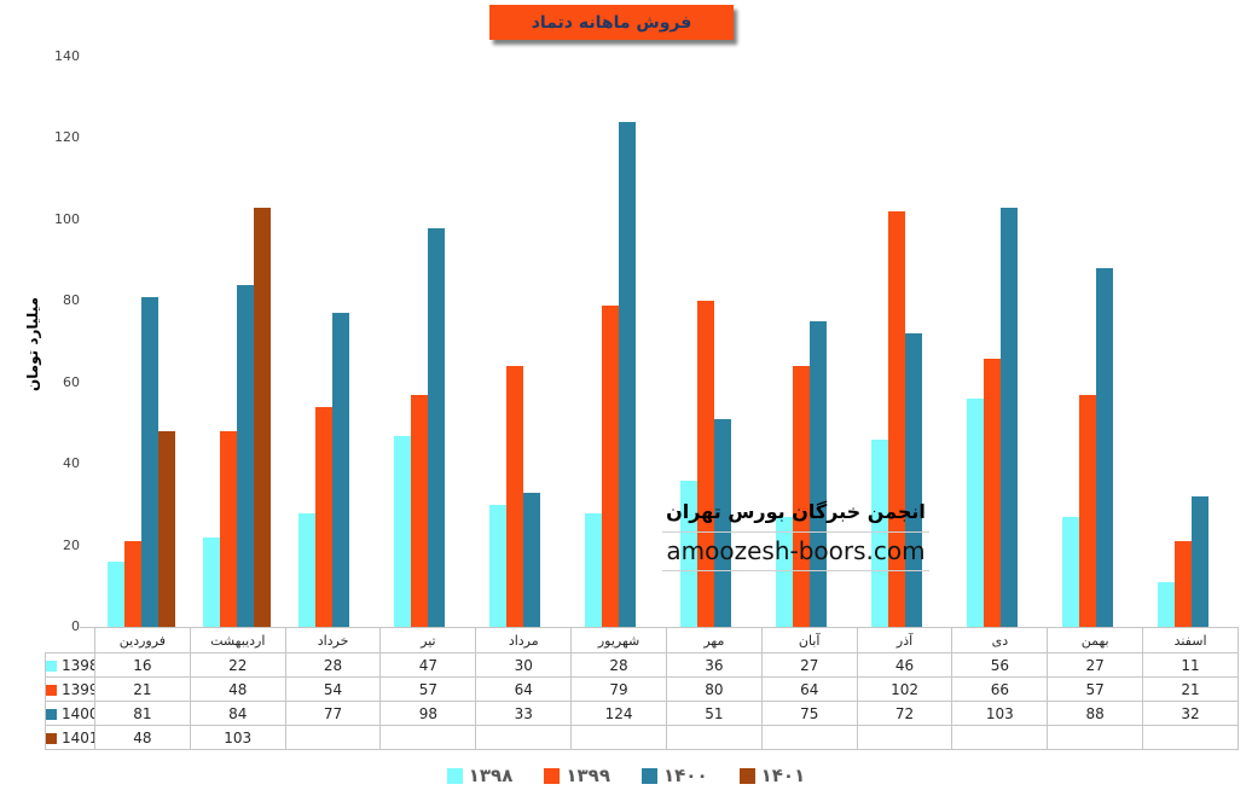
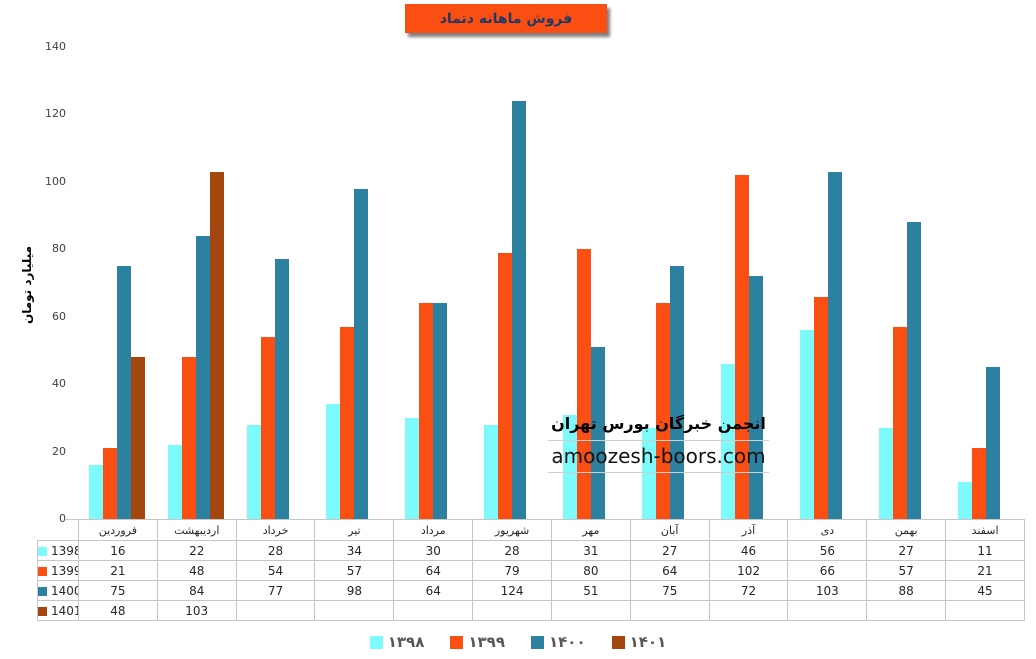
1400/فروردین: 81 -> 75
1398/تیر: 47 -> 34
1400/مرداد: 33 -> 64
1398/مهر: 36 -> 31
1400/اسفند: 32 -> 45
